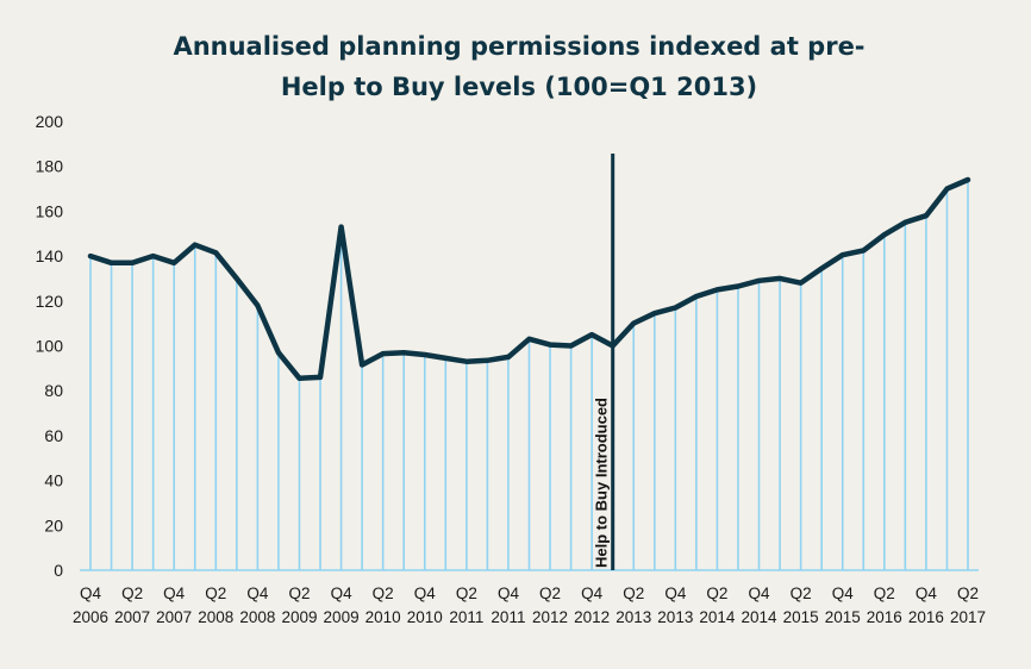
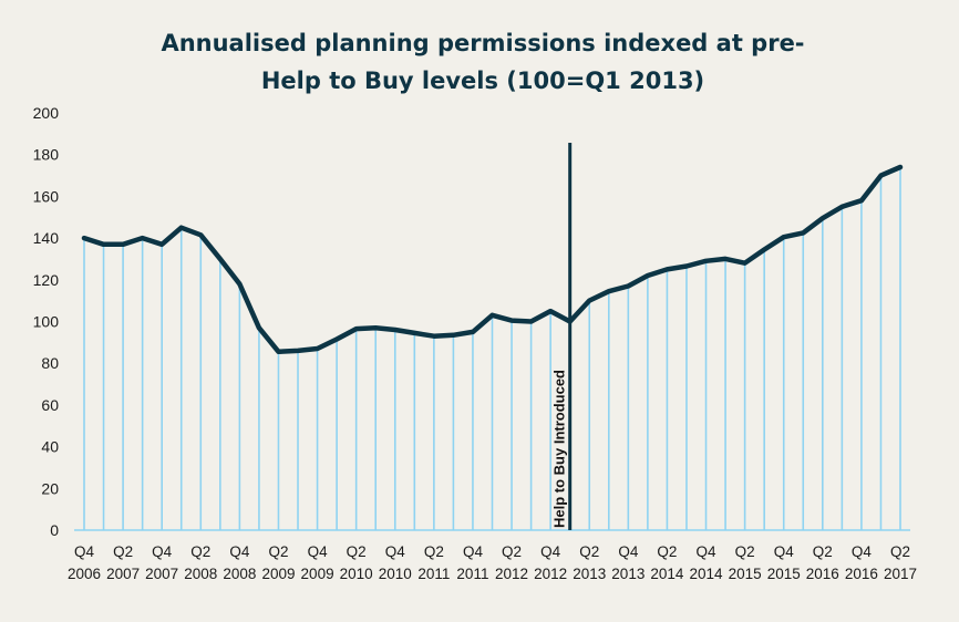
Q4 2009: 153 -> 87
